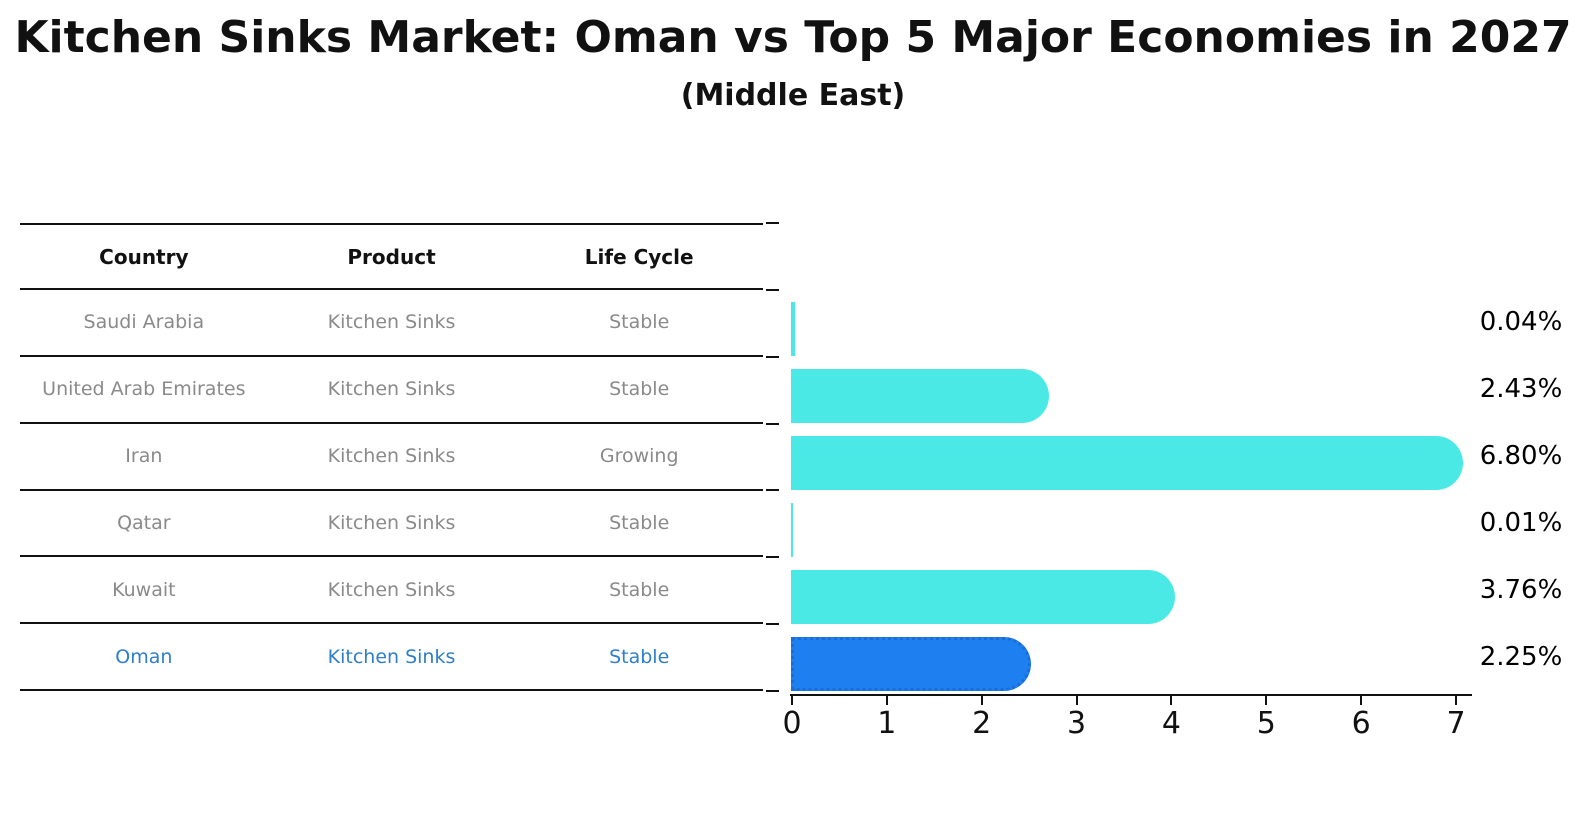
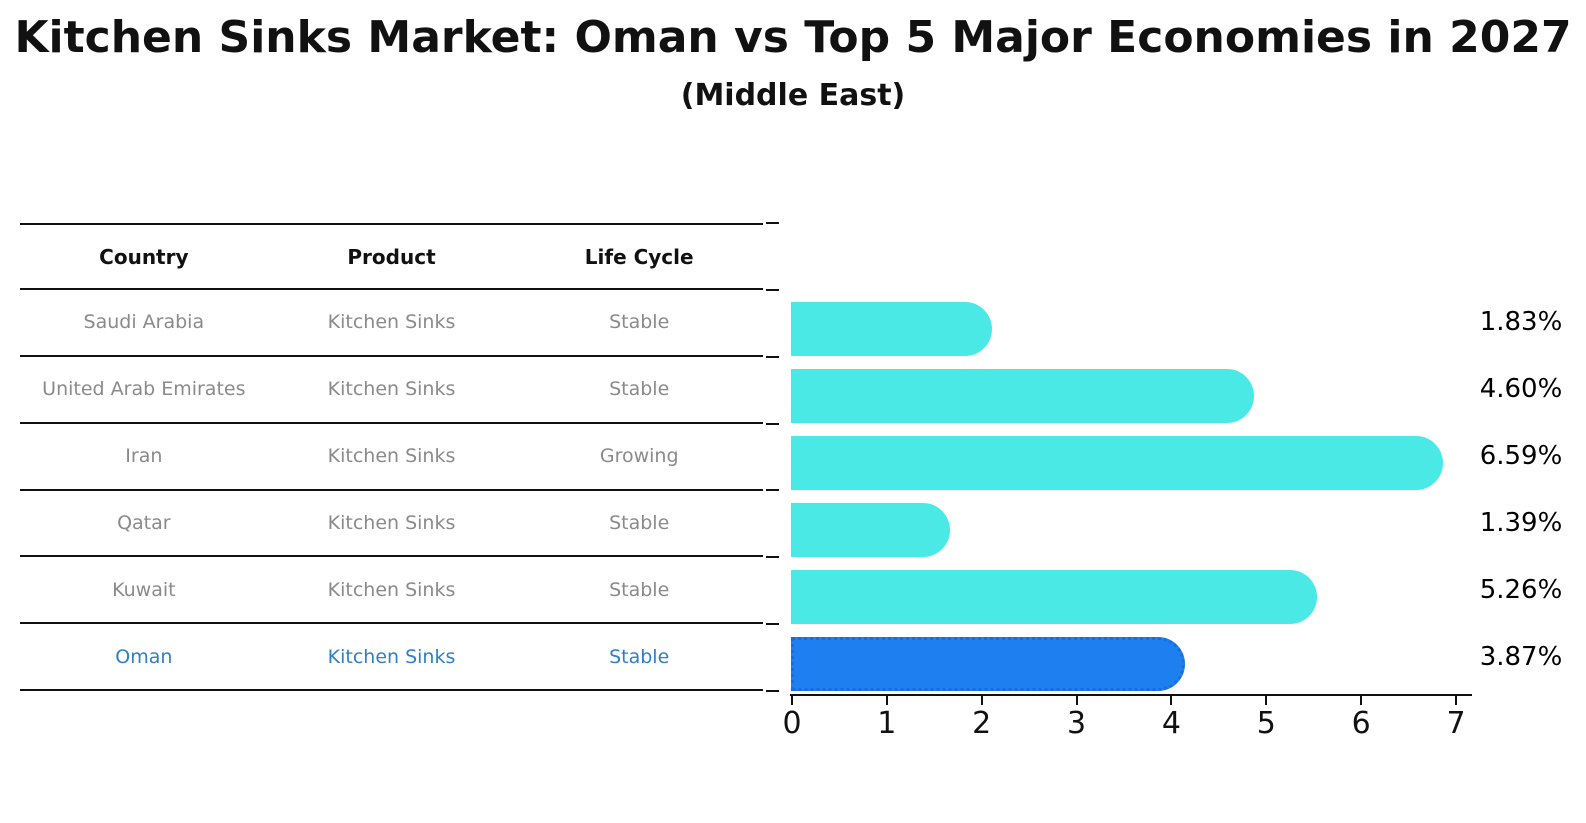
Saudi Arabia: 0.04% -> 1.83%
United Arab Emirates: 2.43% -> 4.60%
Iran: 6.80% -> 6.59%
Qatar: 0.01% -> 1.39%
Kuwait: 3.76% -> 5.26%
Oman: 2.25% -> 3.87%
